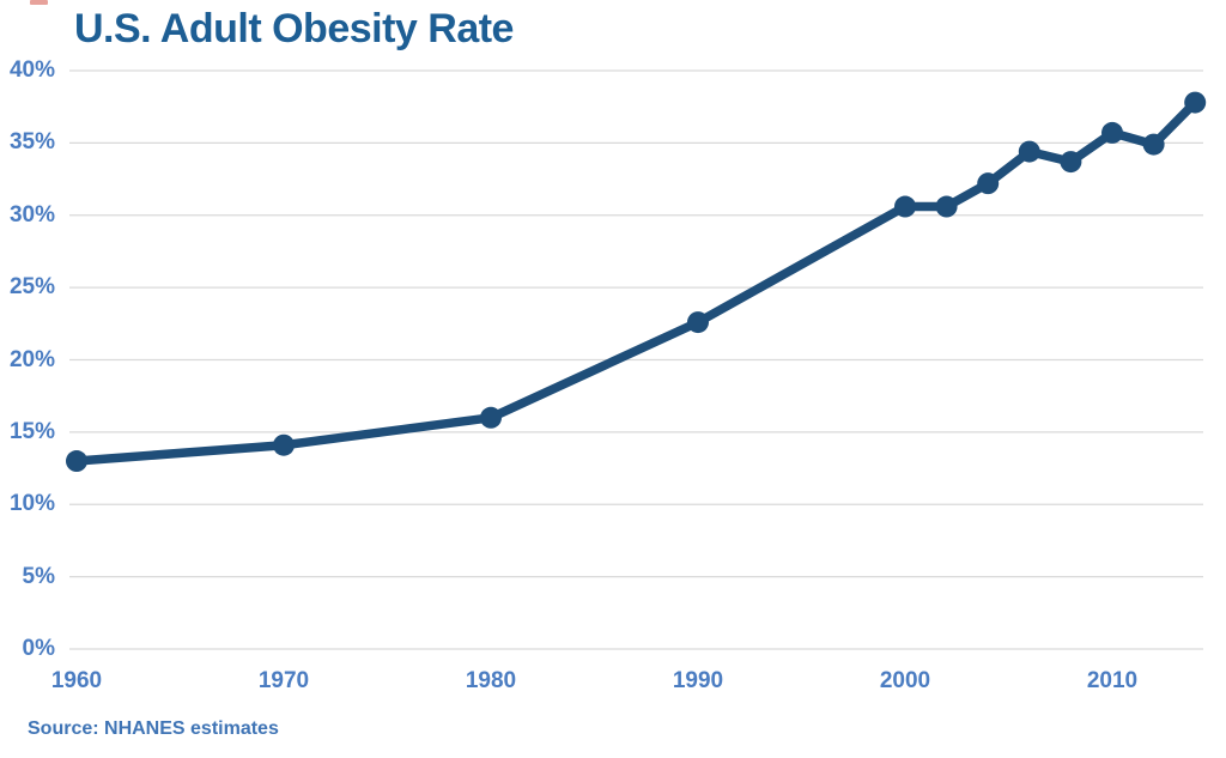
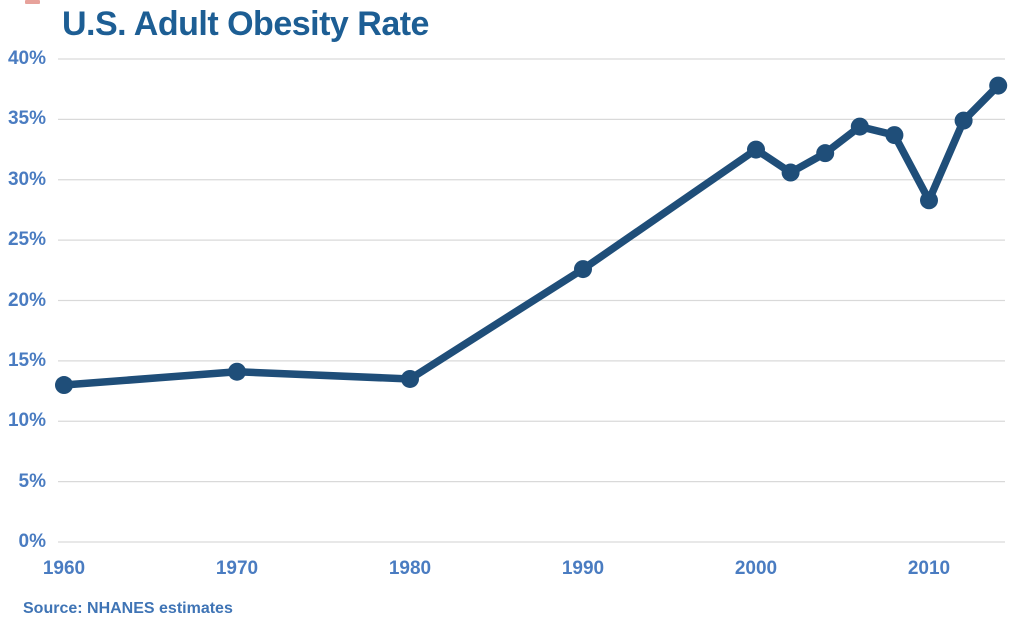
1980: 16.0% -> 13.5%
2000: 30.6% -> 32.5%
2010: 35.7% -> 28.3%
